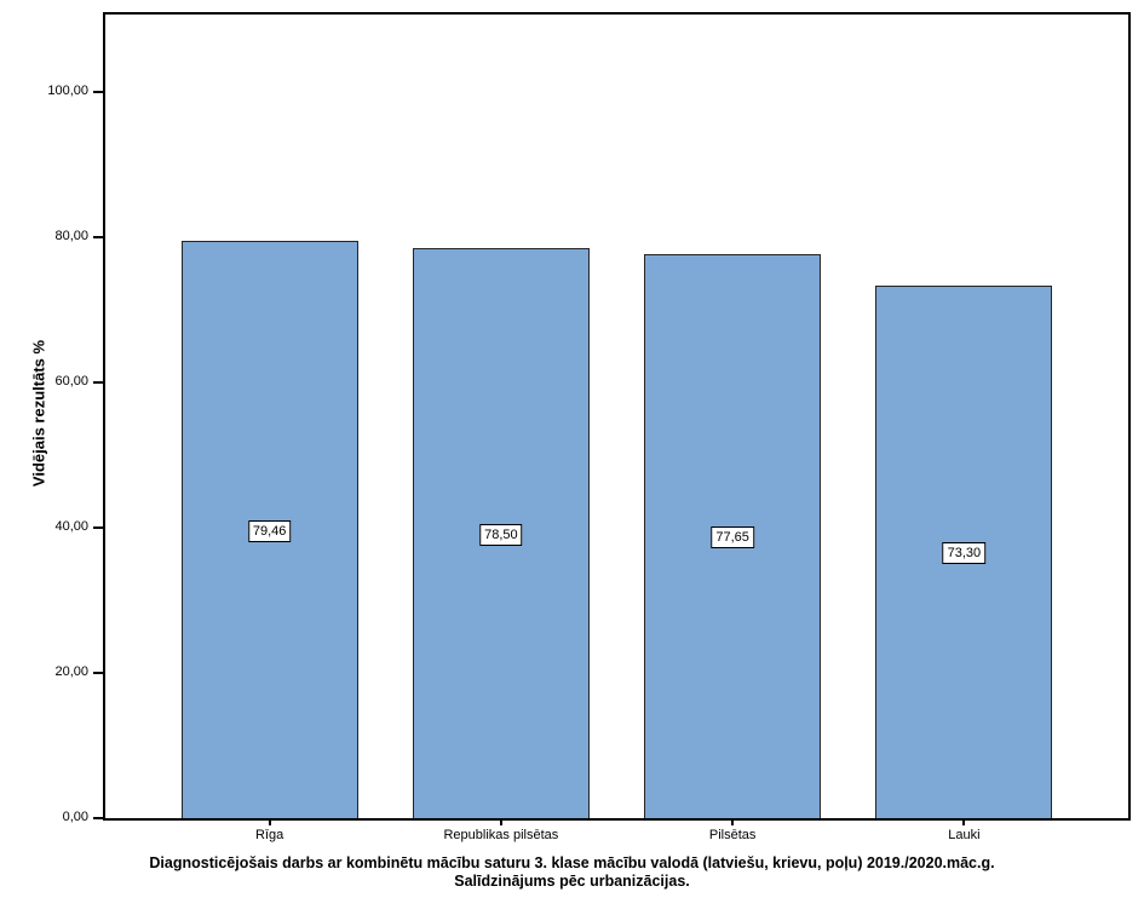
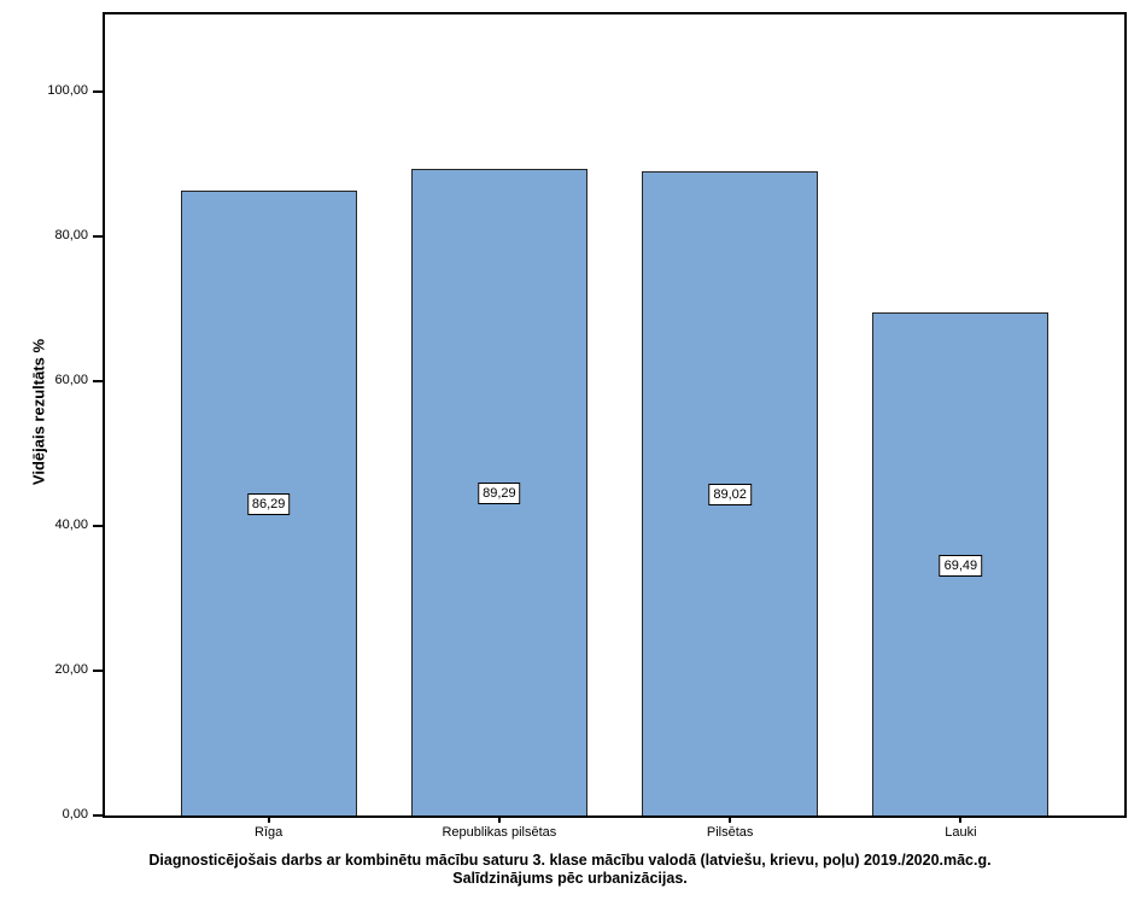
Rīga: 79,46 -> 86,29
Republikas pilsētas: 78,50 -> 89,29
Pilsētas: 77,65 -> 89,02
Lauki: 73,30 -> 69,49
